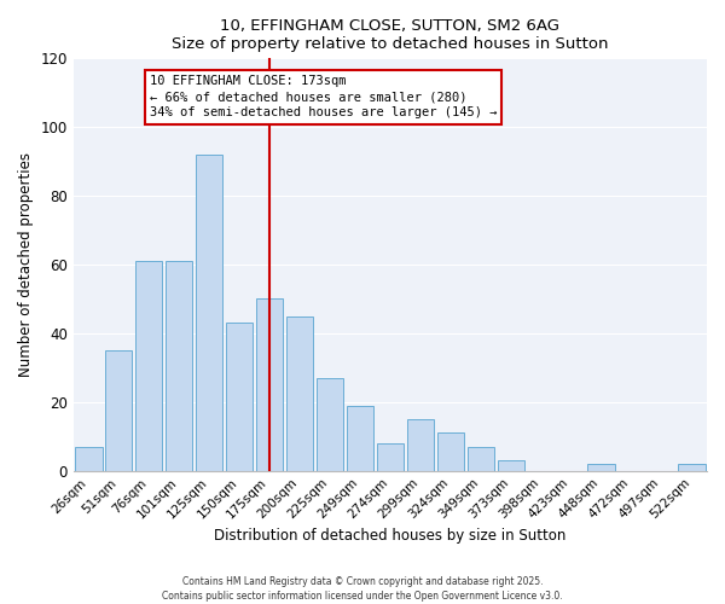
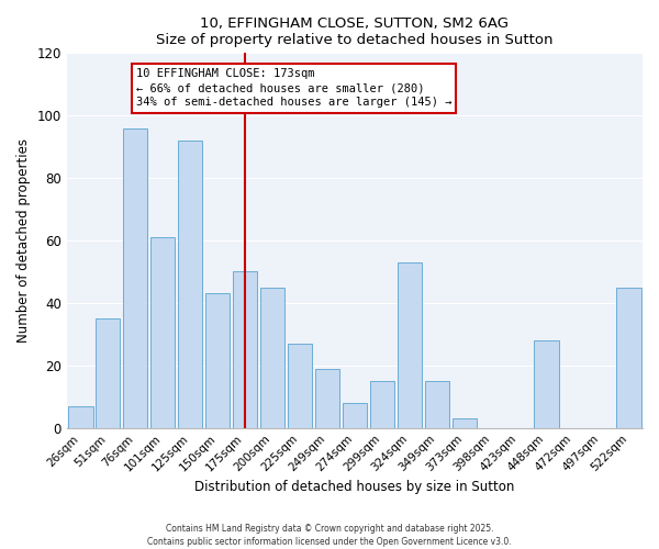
76sqm: 61 -> 96
324sqm: 11 -> 53
349sqm: 7 -> 15
448sqm: 2 -> 28
522sqm: 2 -> 45
